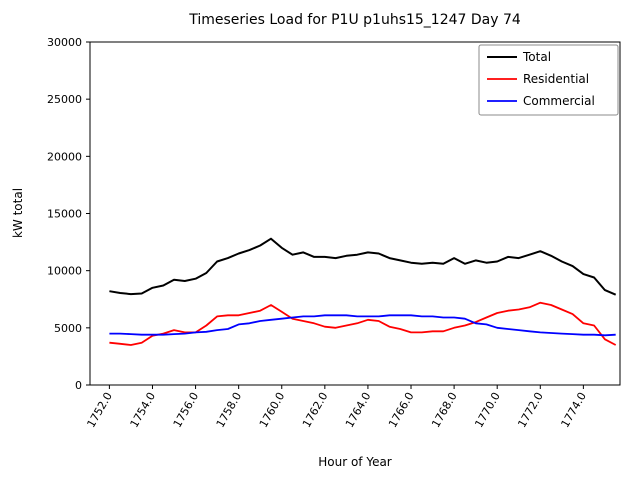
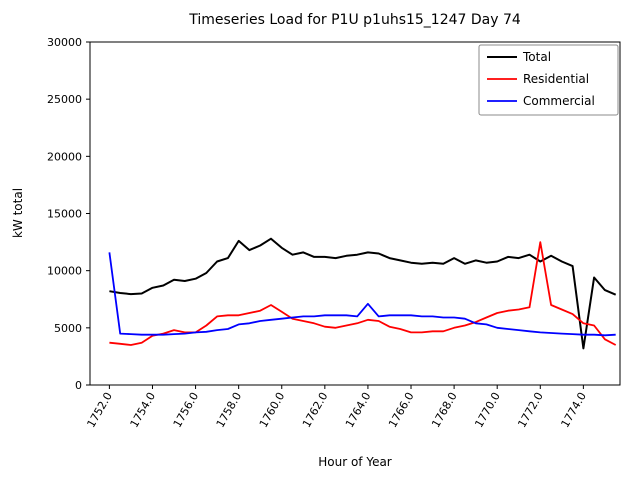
Commercial/1752.0: 4500 -> 11600
Total/1758.0: 11500 -> 12600
Commercial/1764.0: 6000 -> 7100
Total/1772.0: 11700 -> 10800
Residential/1772.0: 7200 -> 12500
Total/1774.0: 9700 -> 3200
